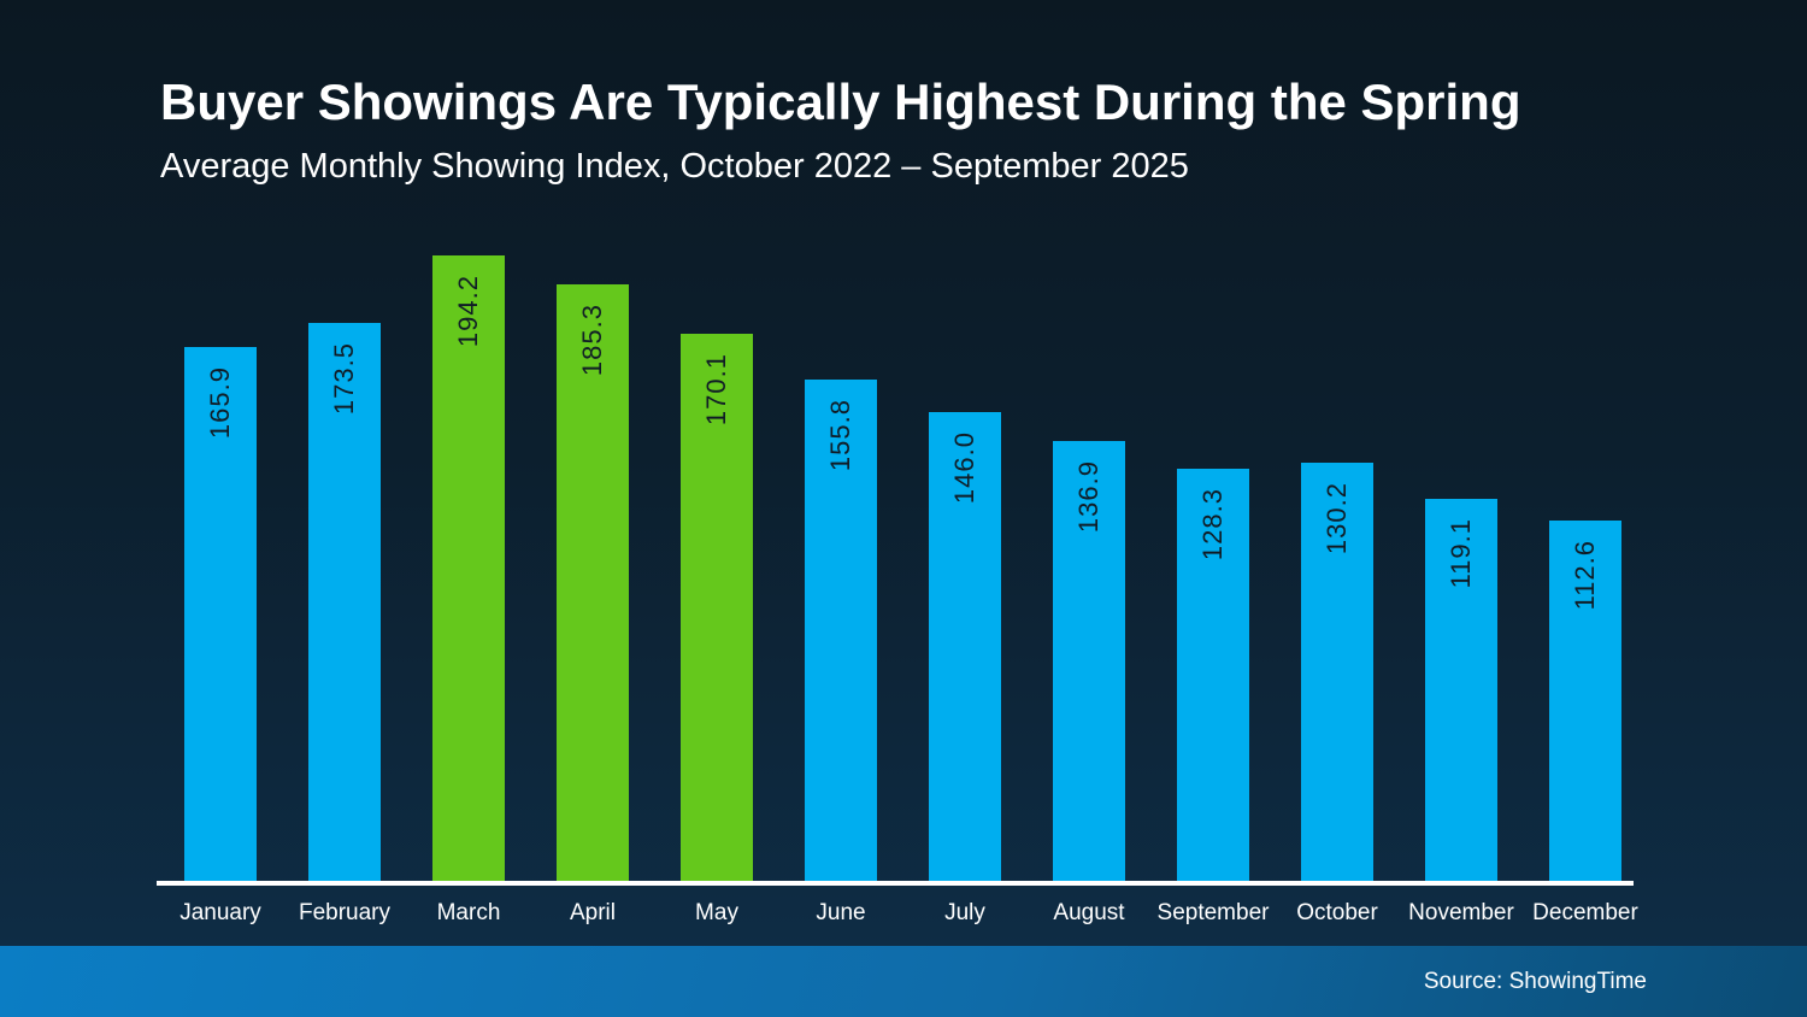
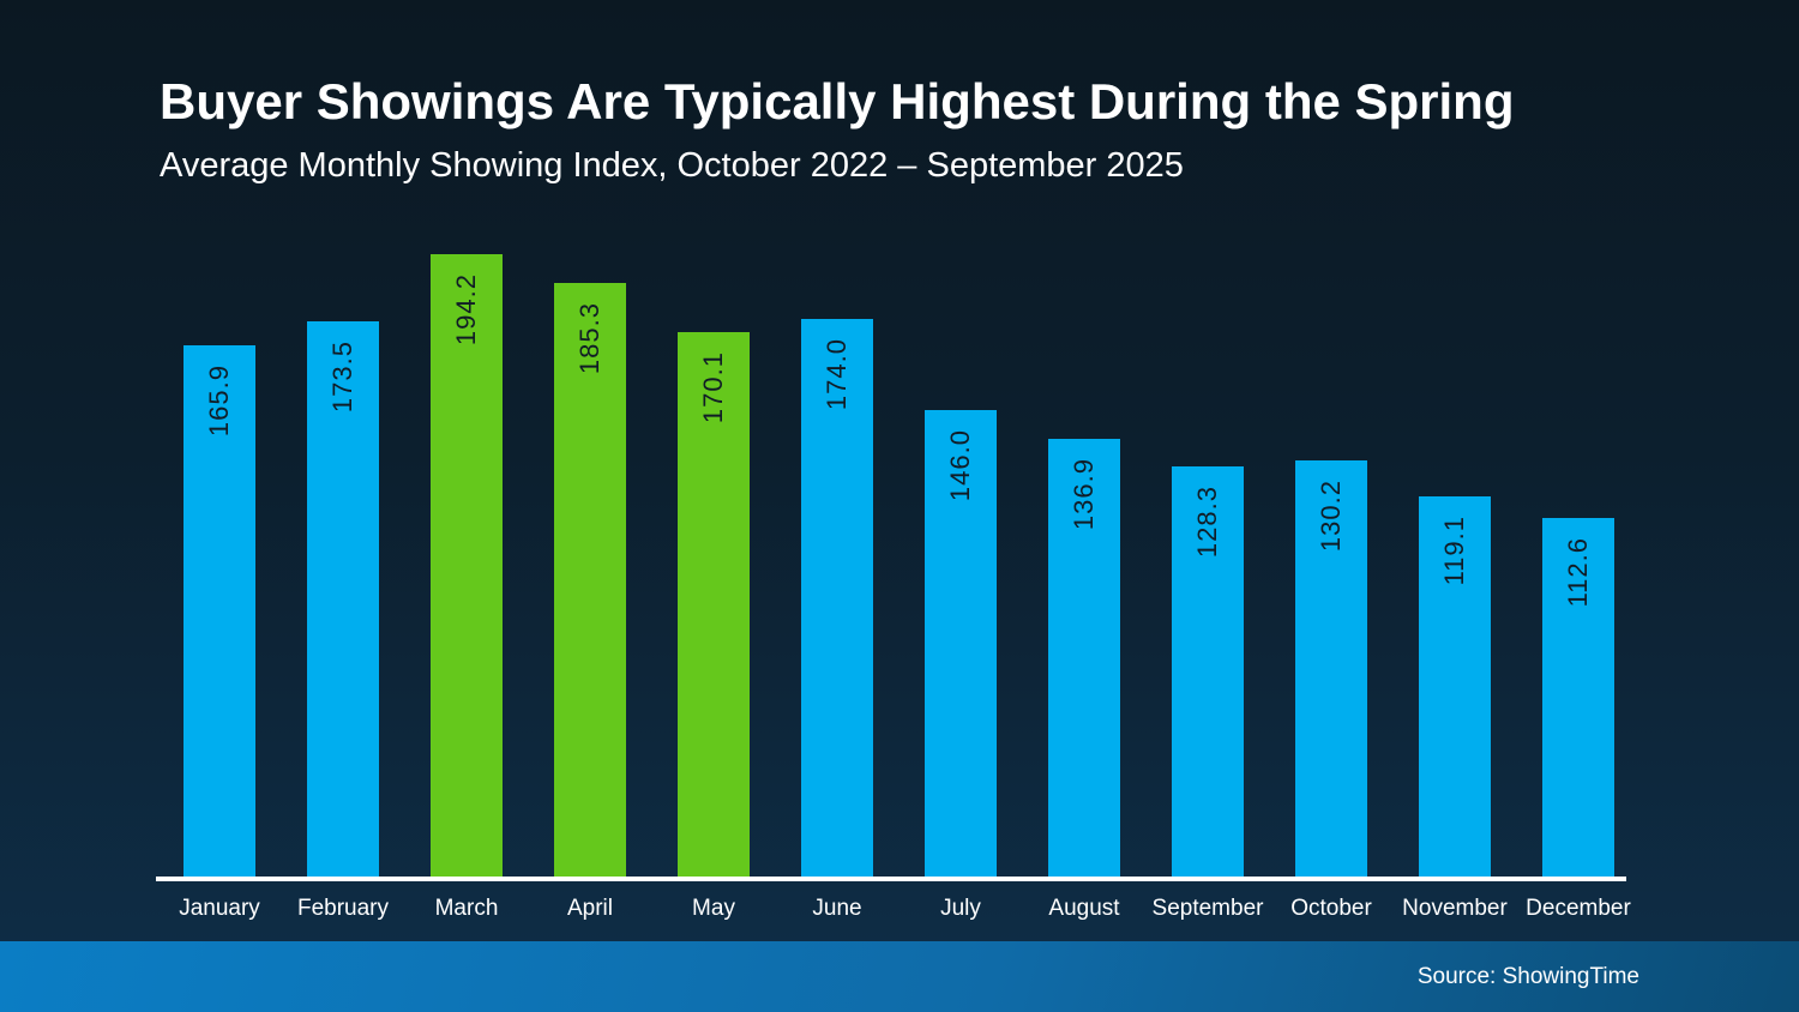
June: 155.8 -> 174.0
